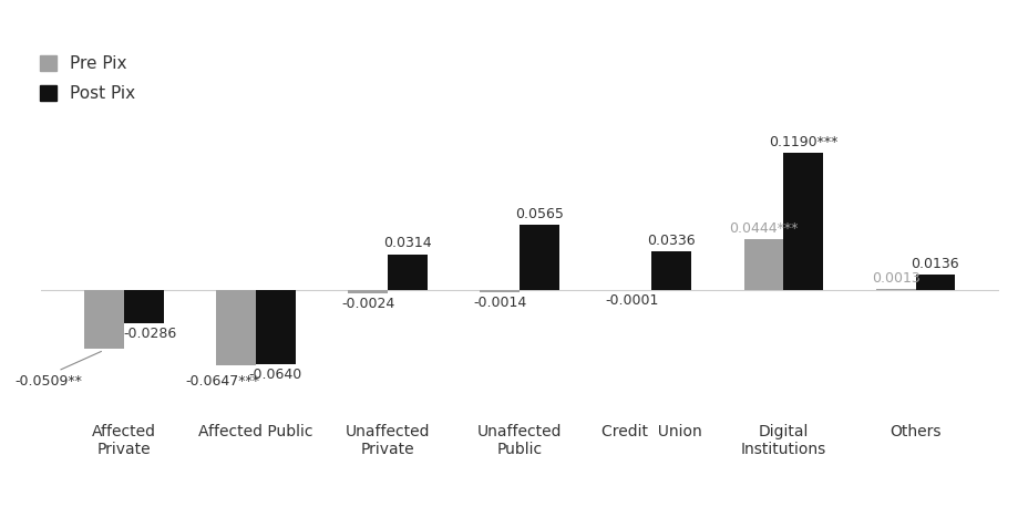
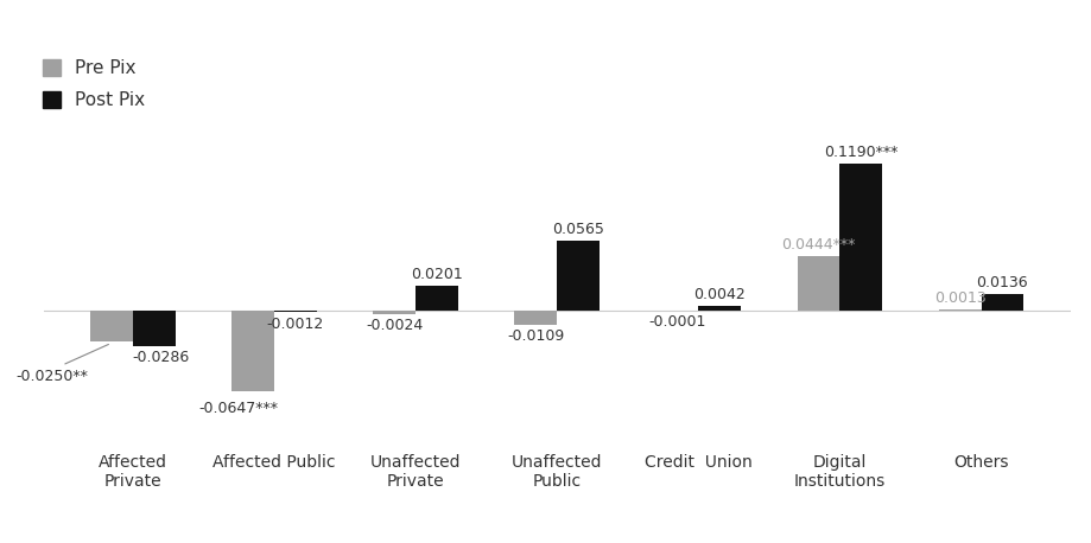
Pre Pix/Affected Private: -0.0509** -> -0.0250**
Post Pix/Affected Public: -0.0640 -> -0.0012
Post Pix/Unaffected Private: 0.0314 -> 0.0201
Pre Pix/Unaffected Public: -0.0014 -> -0.0109
Post Pix/Credit Union: 0.0336 -> 0.0042
